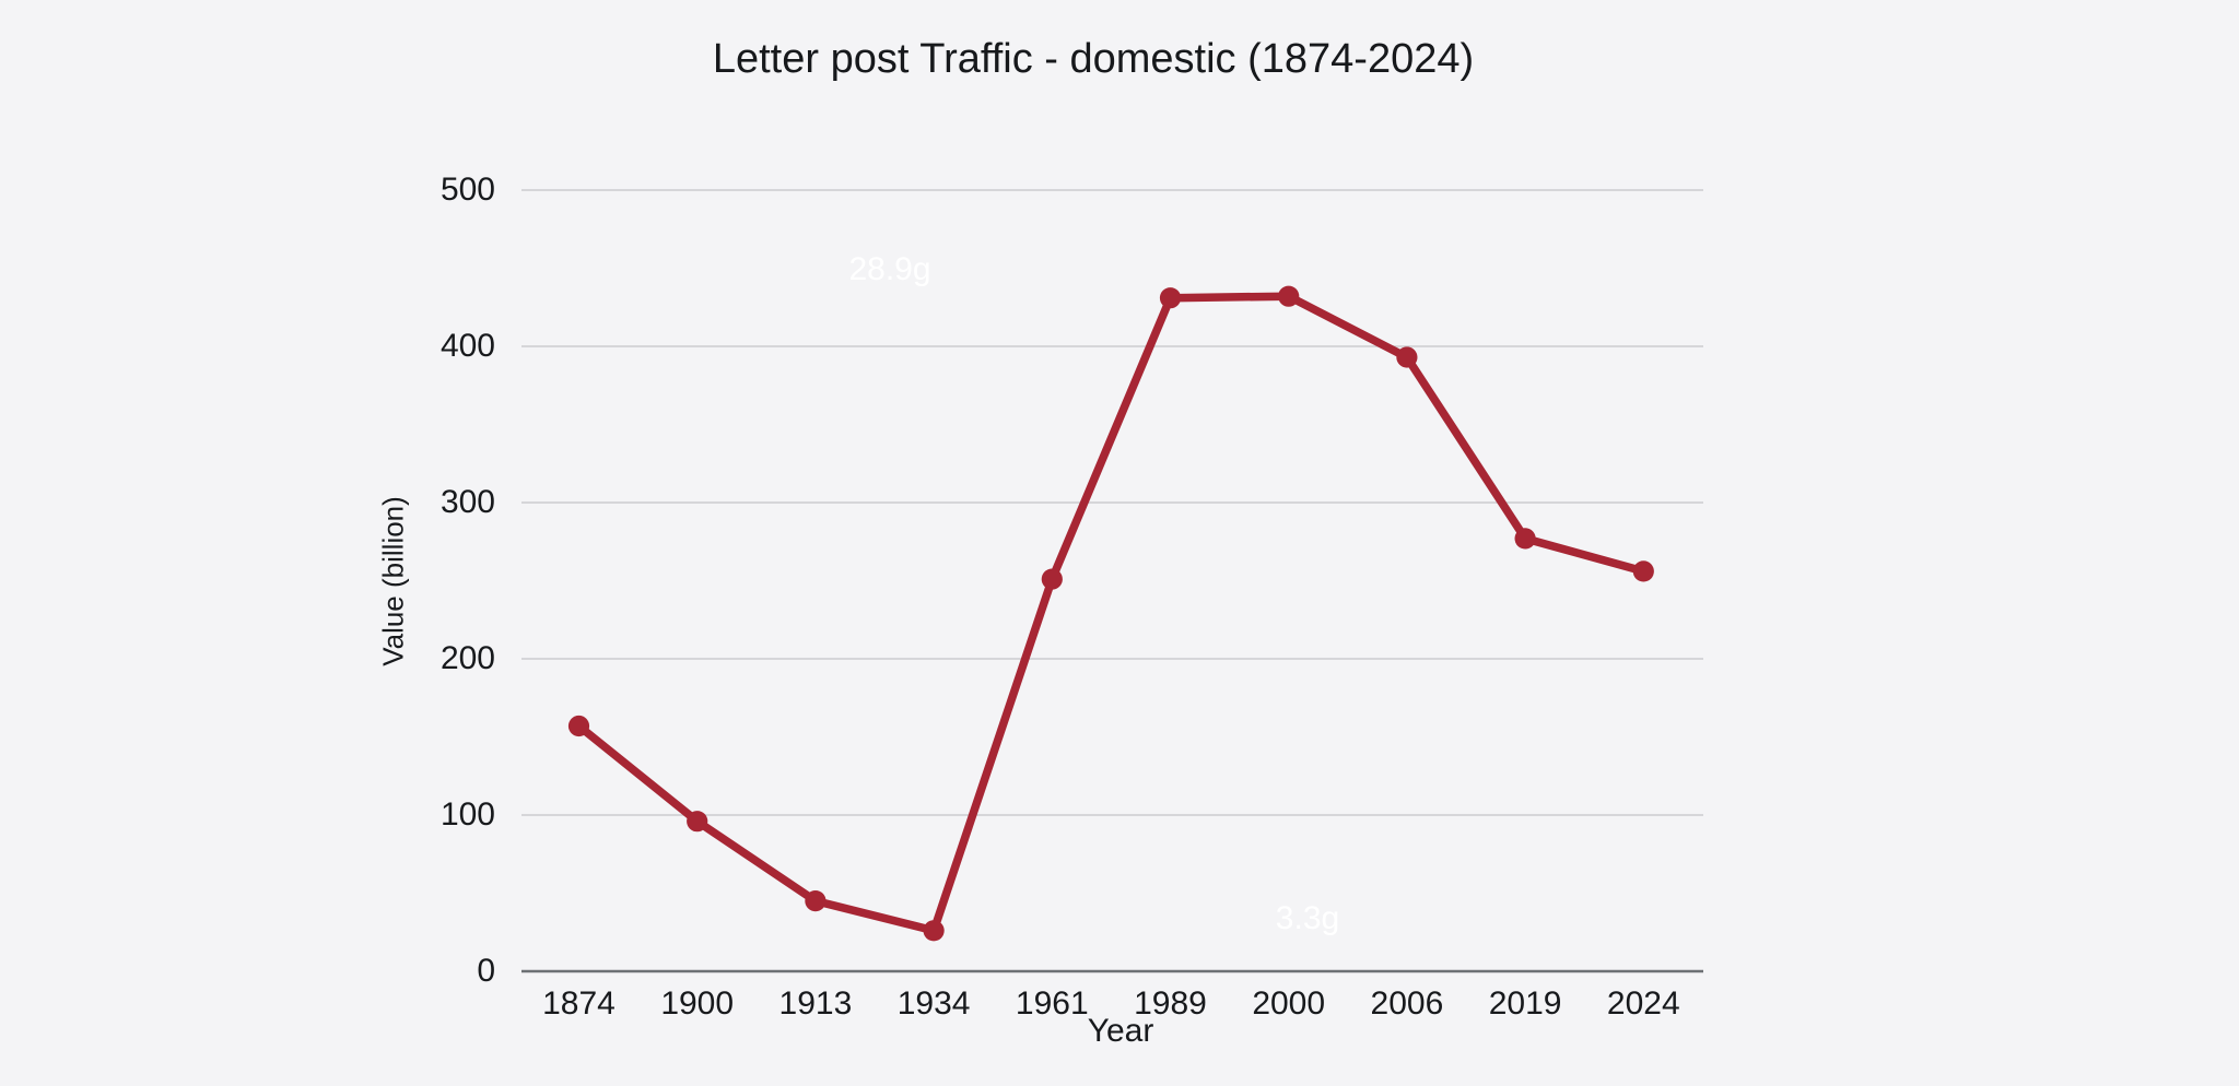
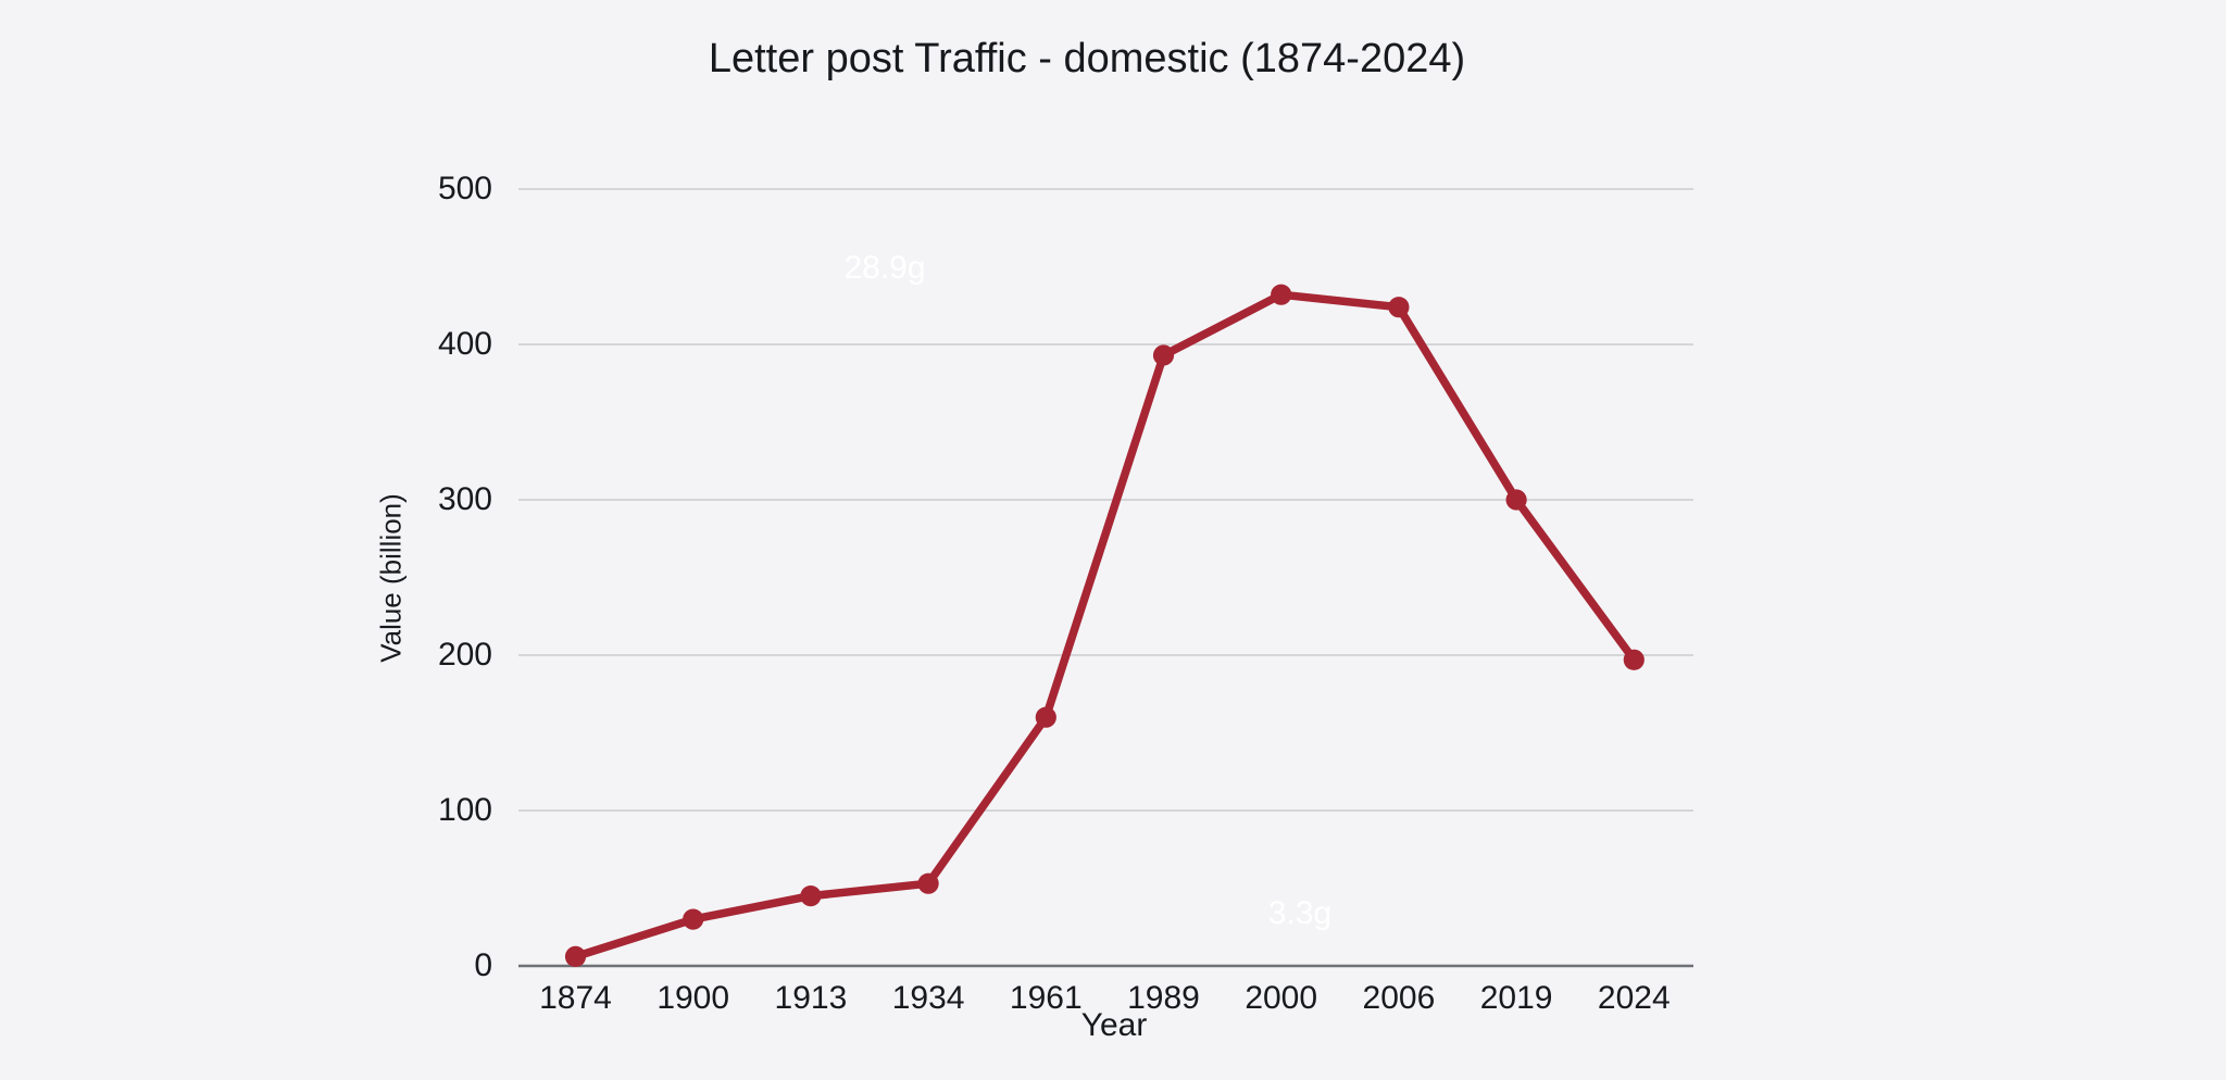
1874: 157 -> 6
1900: 96 -> 30
1934: 26 -> 53
1961: 251 -> 160
1989: 431 -> 393
2006: 393 -> 424
2019: 277 -> 300
2024: 256 -> 197
